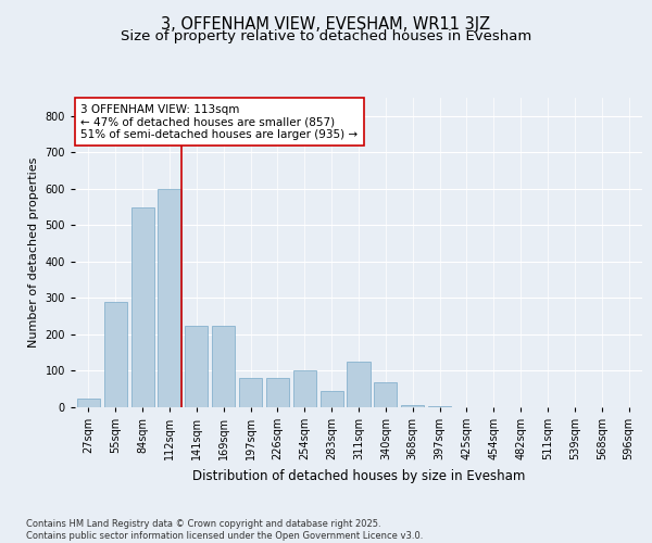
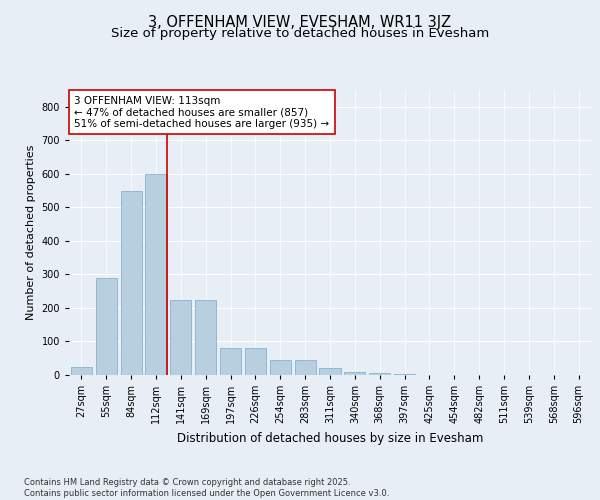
254sqm: 100 -> 45
311sqm: 125 -> 20
340sqm: 70 -> 10
